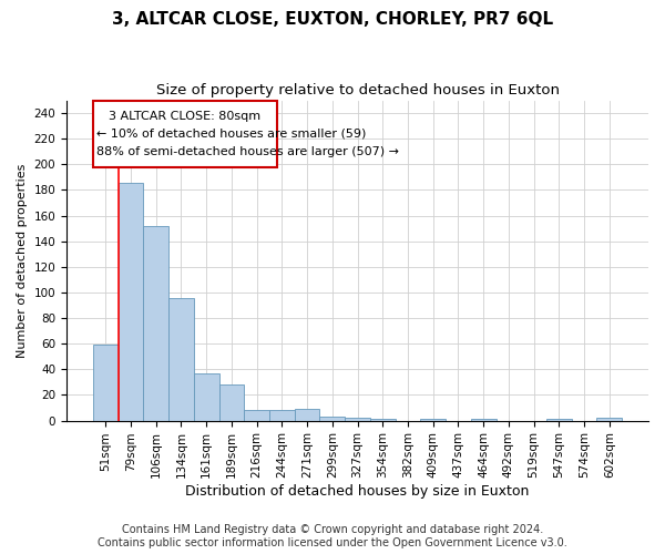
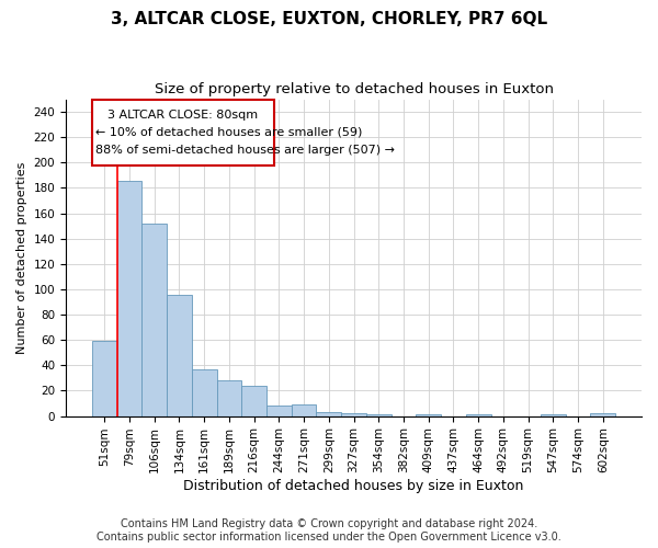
216sqm: 8 -> 24
